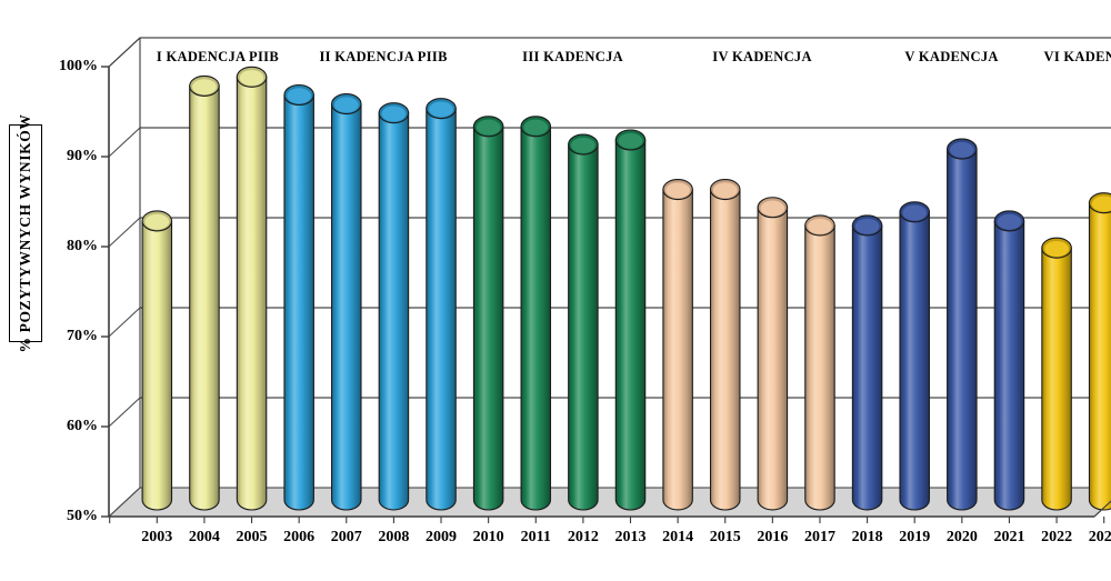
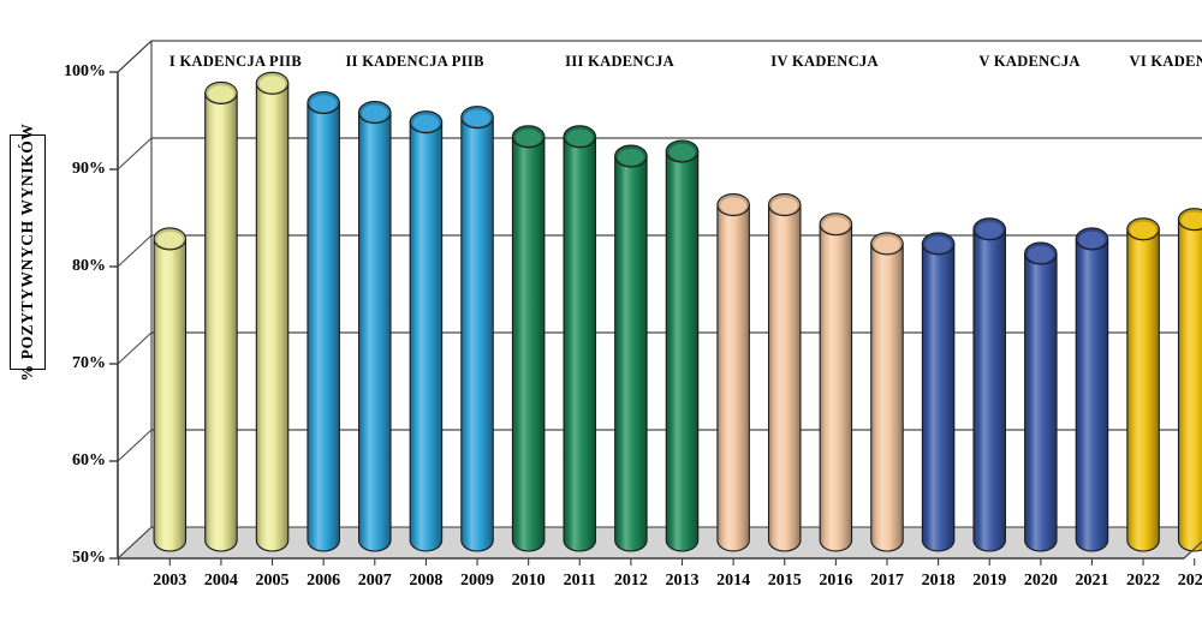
2020: 89% -> 80%
2022: 78% -> 82%
